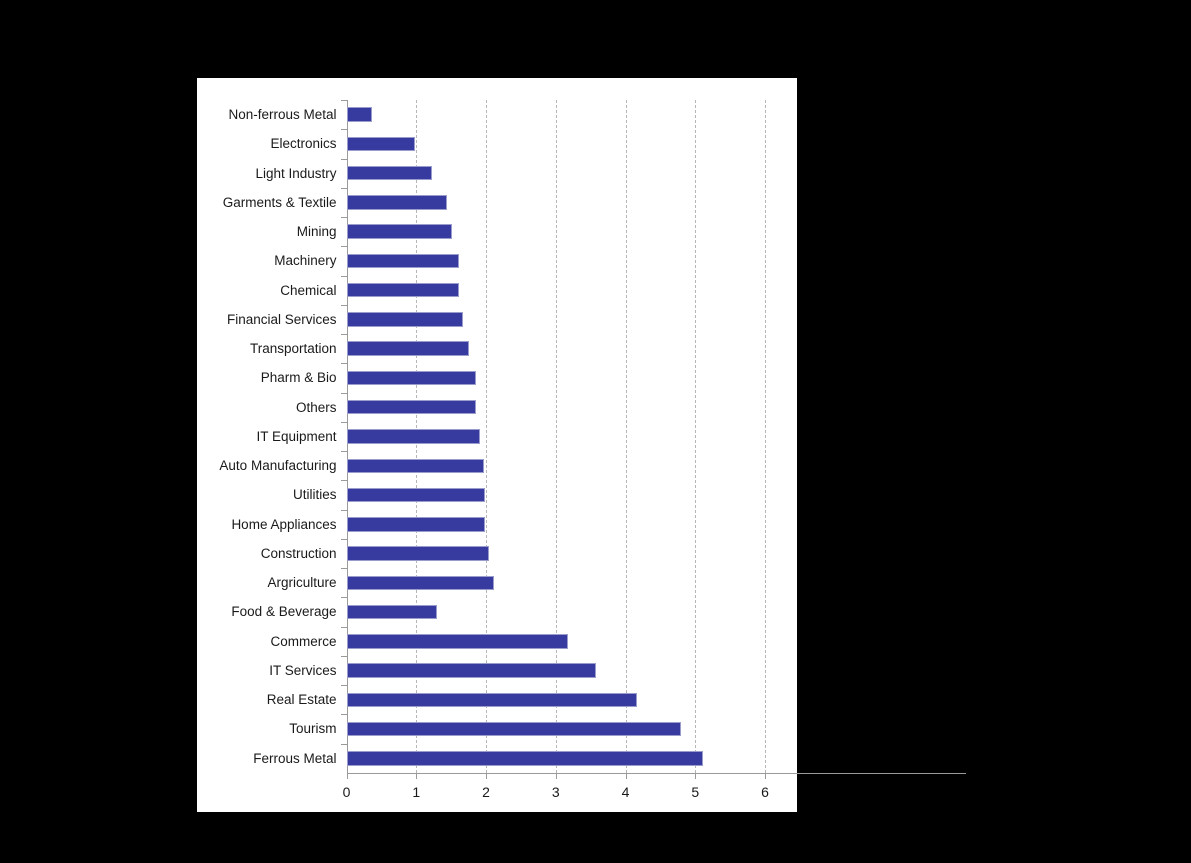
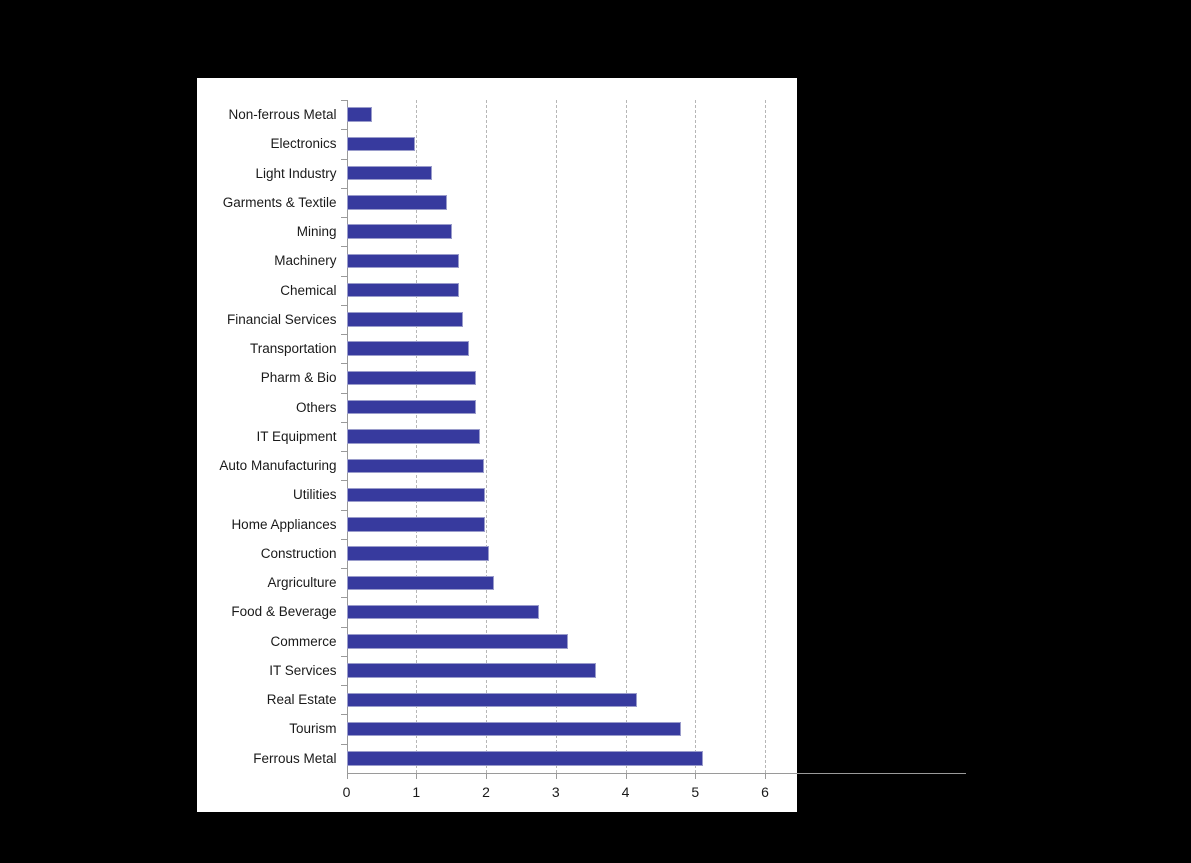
Food & Beverage: 1.3 -> 2.8
